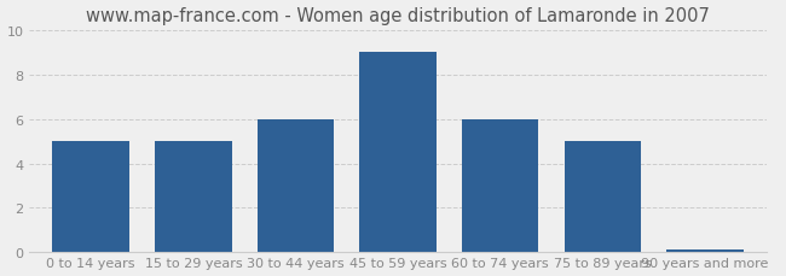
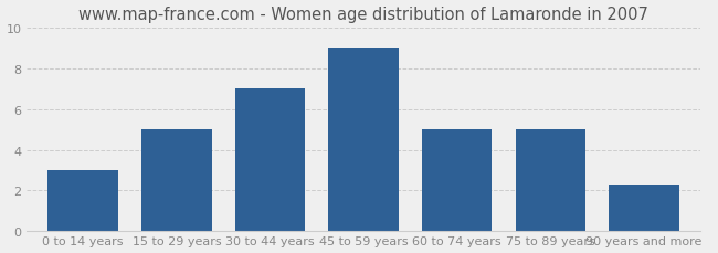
0 to 14 years: 5.0 -> 3.0
30 to 44 years: 6.0 -> 7.0
60 to 74 years: 6.0 -> 5.0
90 years and more: 0.1 -> 2.3
